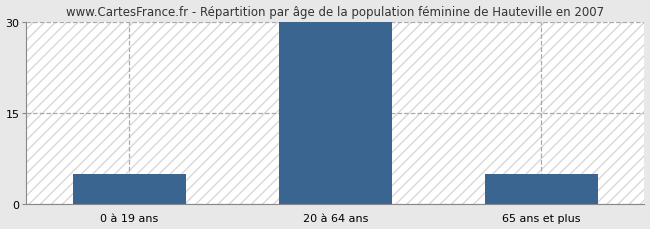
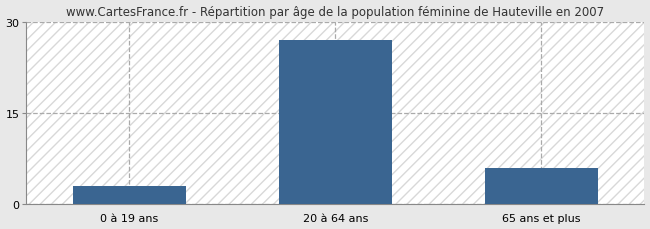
0 à 19 ans: 5 -> 3
20 à 64 ans: 30 -> 27
65 ans et plus: 5 -> 6
